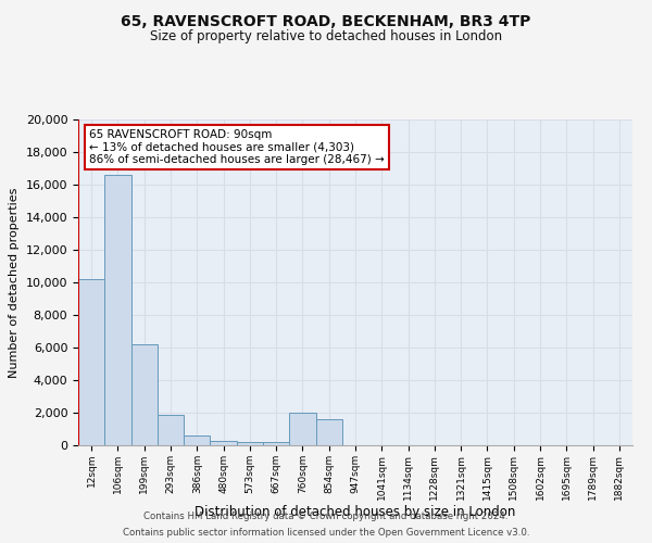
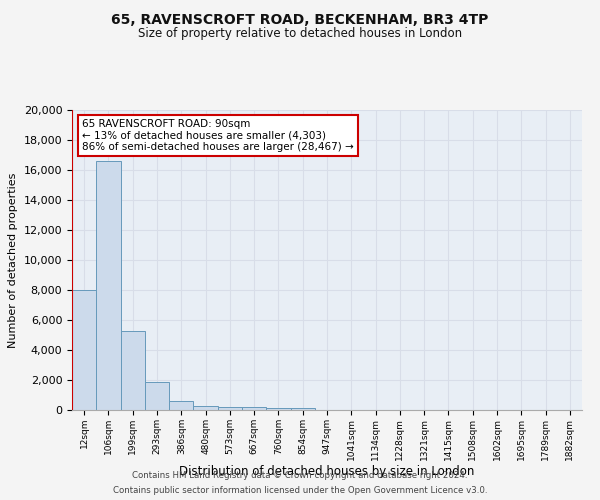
12sqm: 10,200 -> 8,000
199sqm: 6,200 -> 5,300
760sqm: 2,000 -> 200
854sqm: 1,600 -> 200
